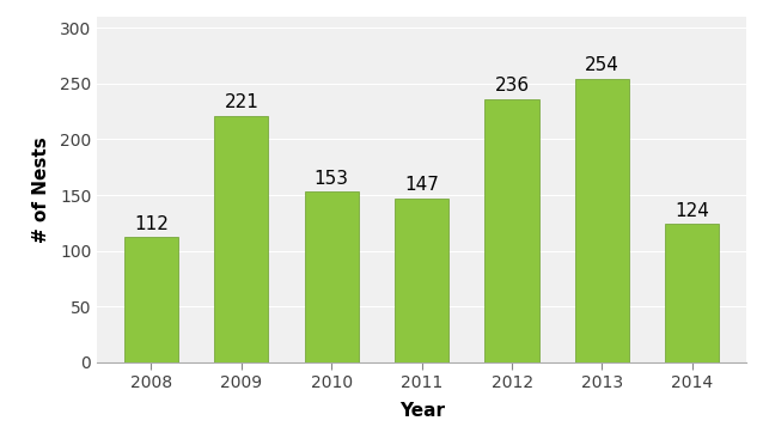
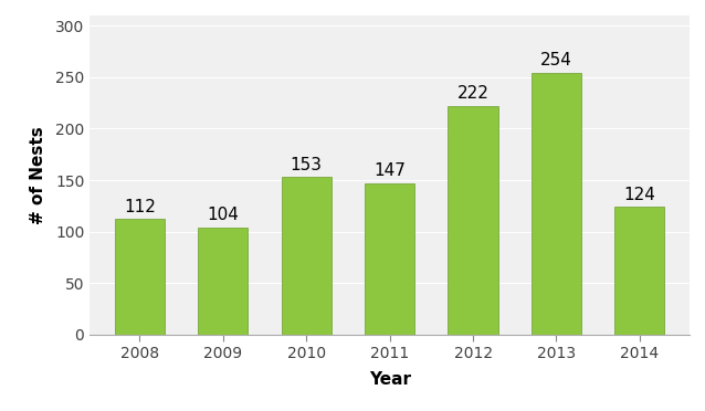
2009: 221 -> 104
2012: 236 -> 222
